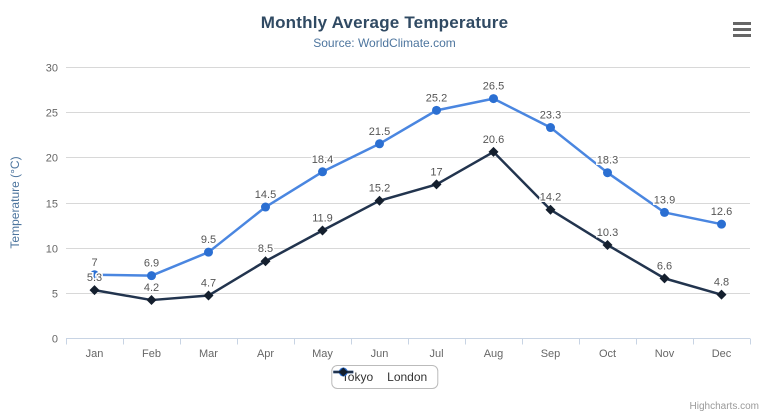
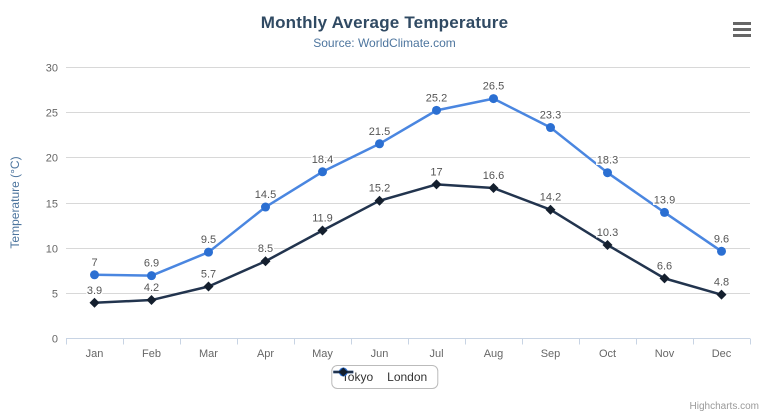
London/Jan: 5.3 -> 3.9
London/Mar: 4.7 -> 5.7
London/Aug: 20.6 -> 16.6
Tokyo/Dec: 12.6 -> 9.6
